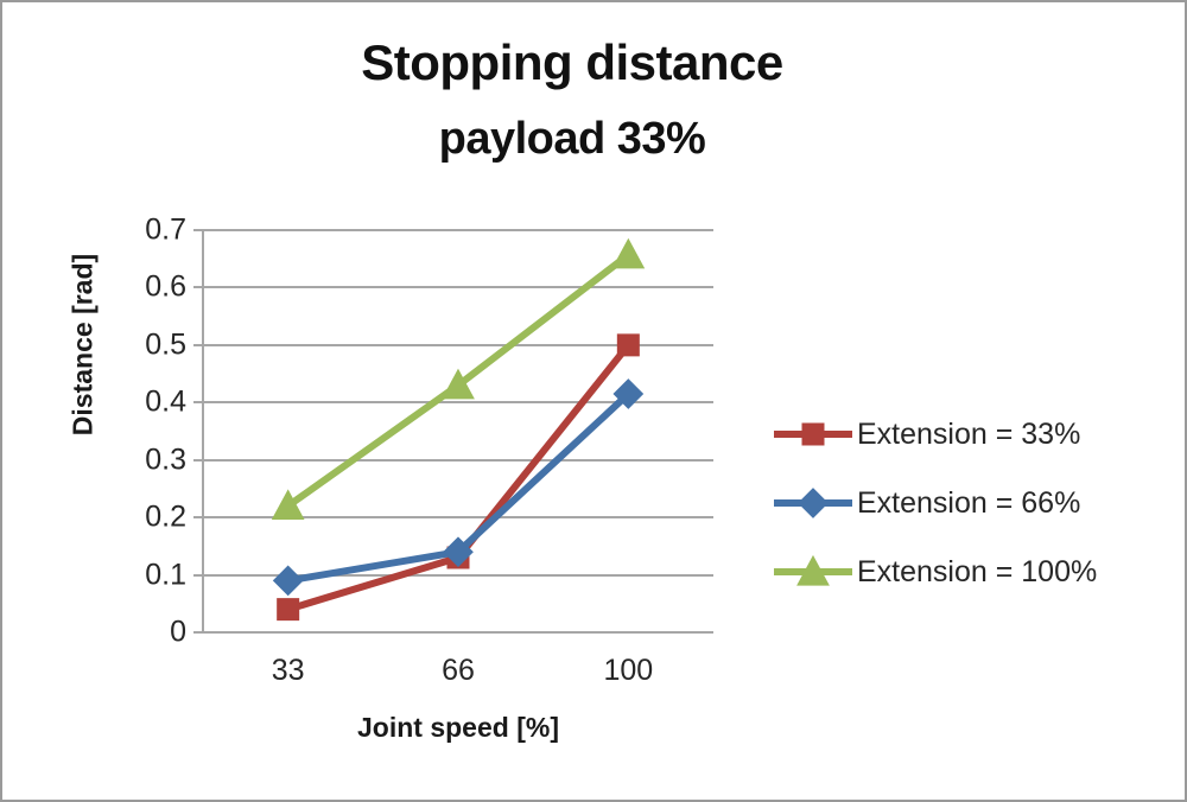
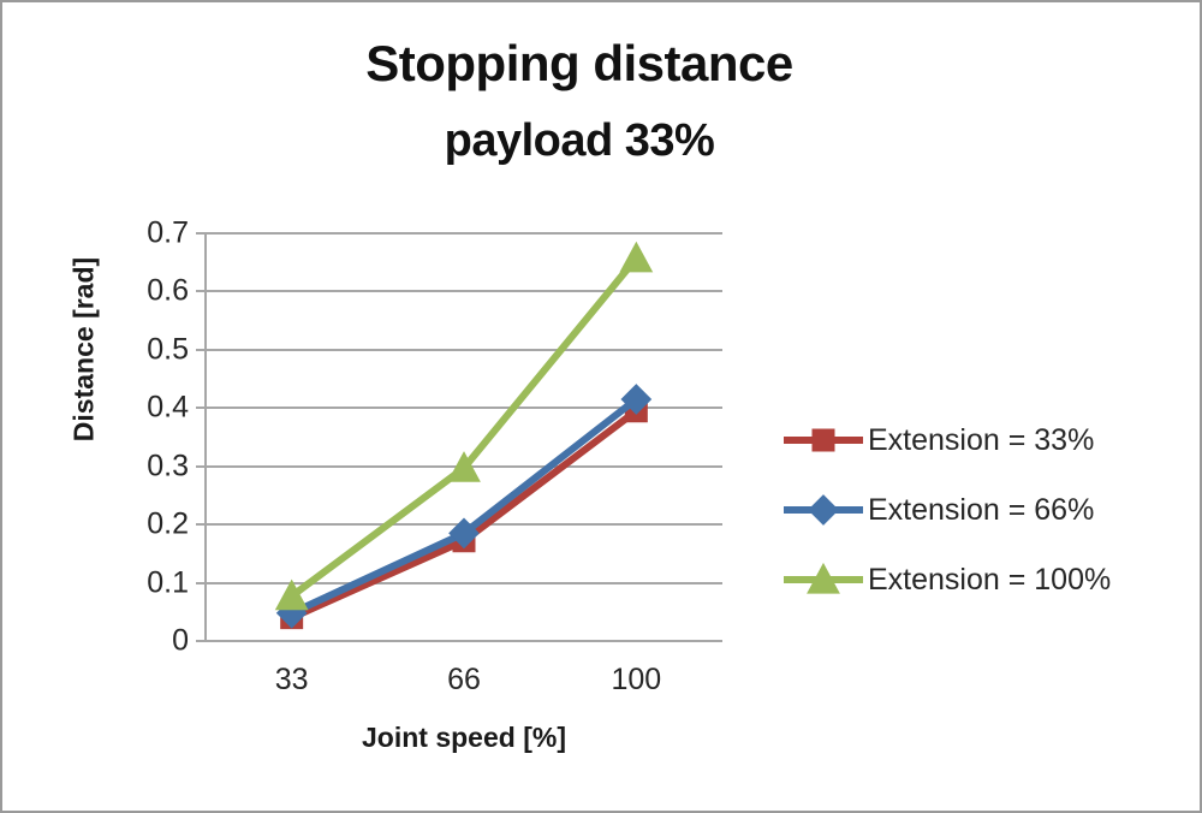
Extension = 66%/33: 0.09 -> 0.05
Extension = 100%/33: 0.22 -> 0.08
Extension = 33%/66: 0.13 -> 0.17
Extension = 66%/66: 0.14 -> 0.18
Extension = 100%/66: 0.43 -> 0.30
Extension = 33%/100: 0.50 -> 0.40
